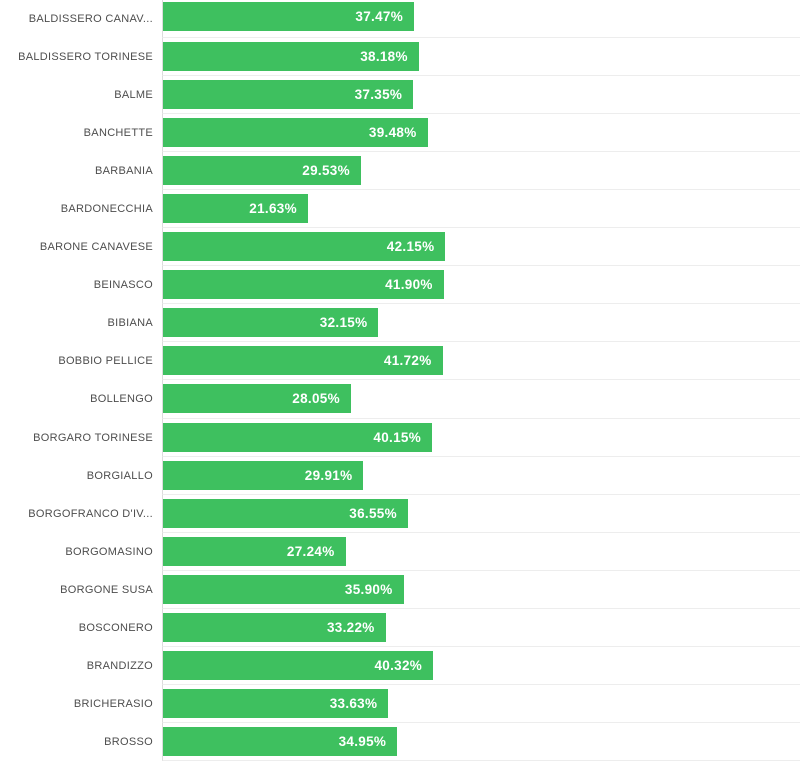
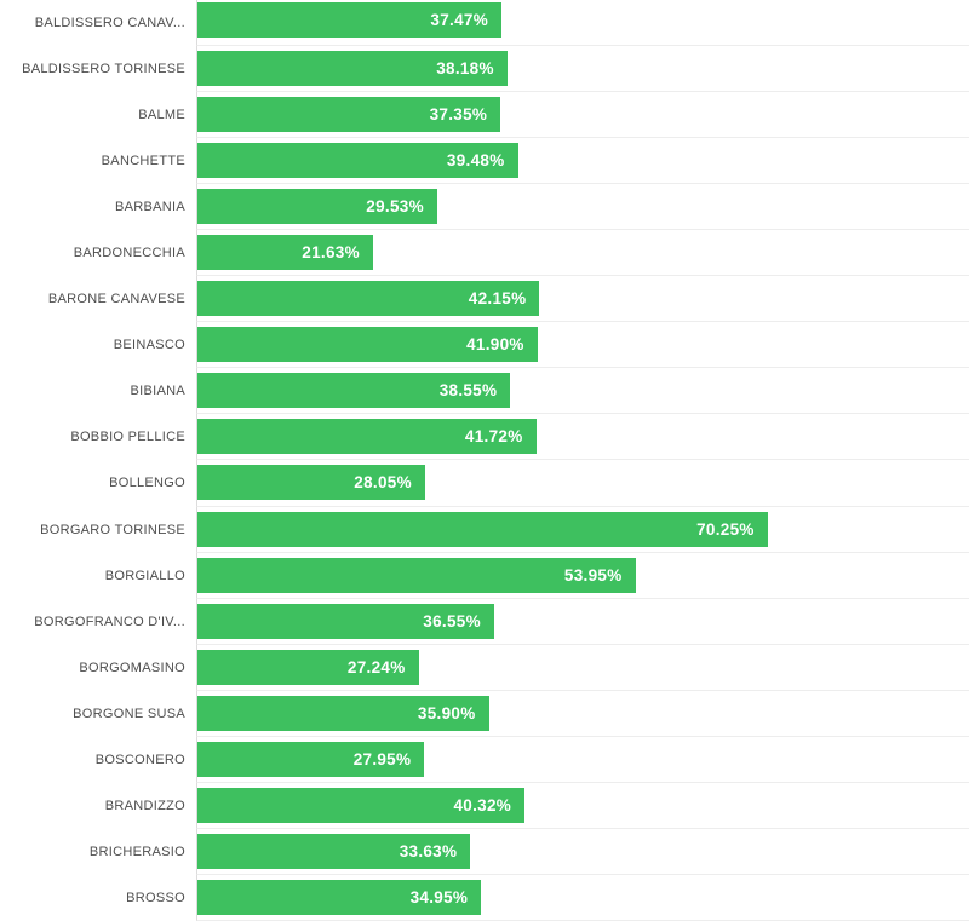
BIBIANA: 32.15% -> 38.55%
BORGARO TORINESE: 40.15% -> 70.25%
BORGIALLO: 29.91% -> 53.95%
BOSCONERO: 33.22% -> 27.95%
